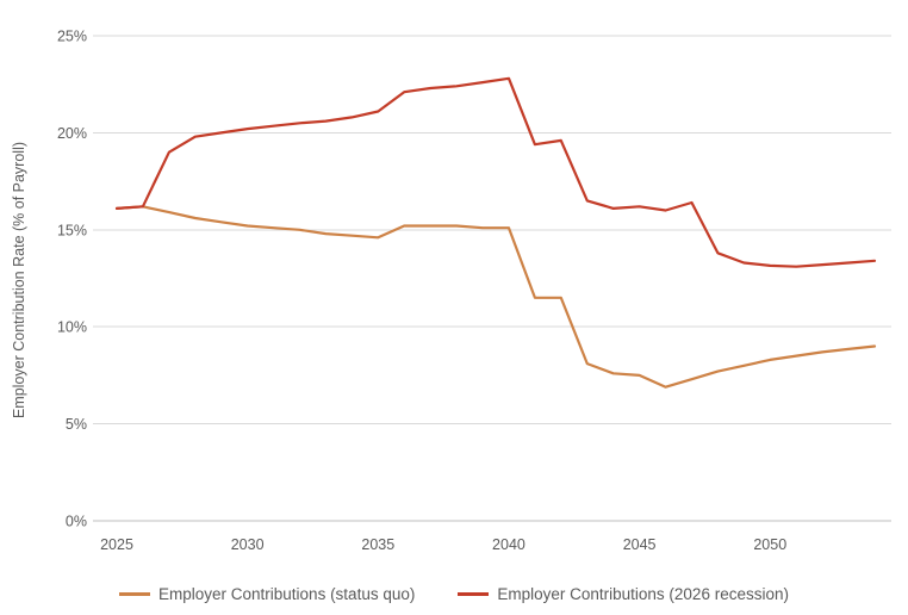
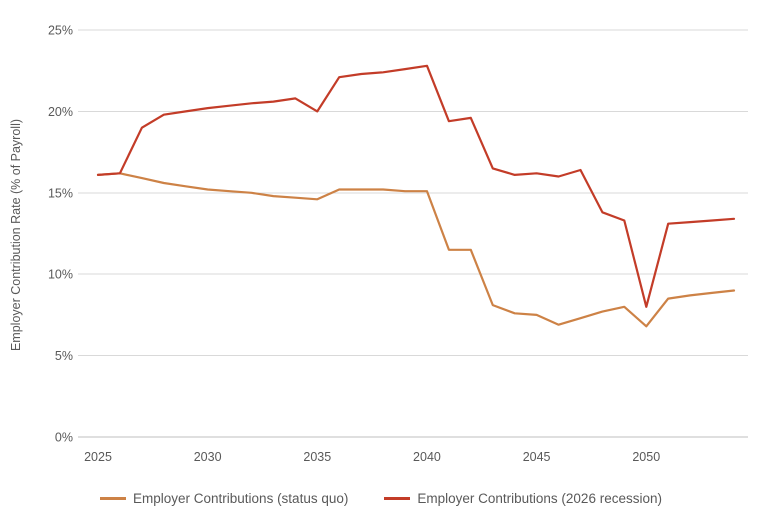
Employer Contributions (2026 recession)/2035: 21.1% -> 20.0%
Employer Contributions (status quo)/2050: 8.3% -> 6.8%
Employer Contributions (2026 recession)/2050: 13.2% -> 8.0%
